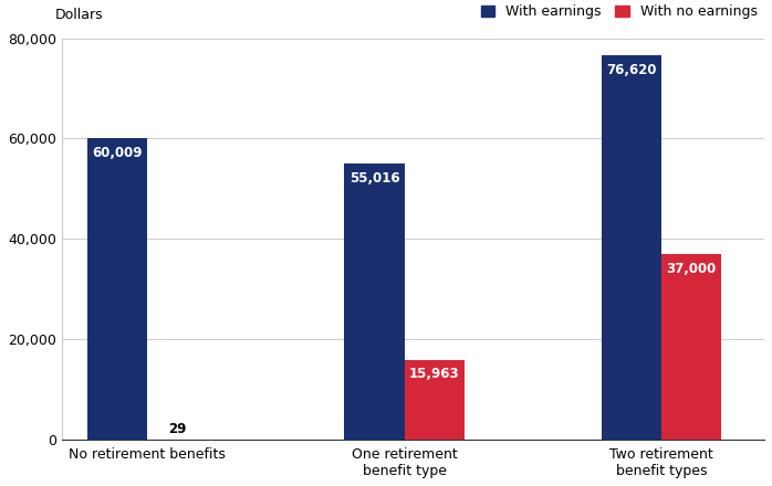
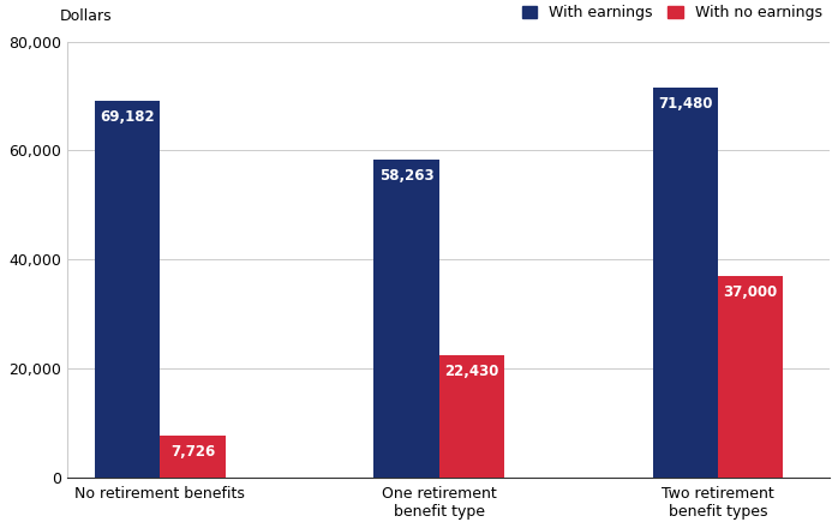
With earnings/No retirement benefits: 60,009 -> 69,182
With no earnings/No retirement benefits: 29 -> 7,726
With earnings/One retirement benefit type: 55,016 -> 58,263
With no earnings/One retirement benefit type: 15,963 -> 22,430
With earnings/Two retirement benefit types: 76,620 -> 71,480
